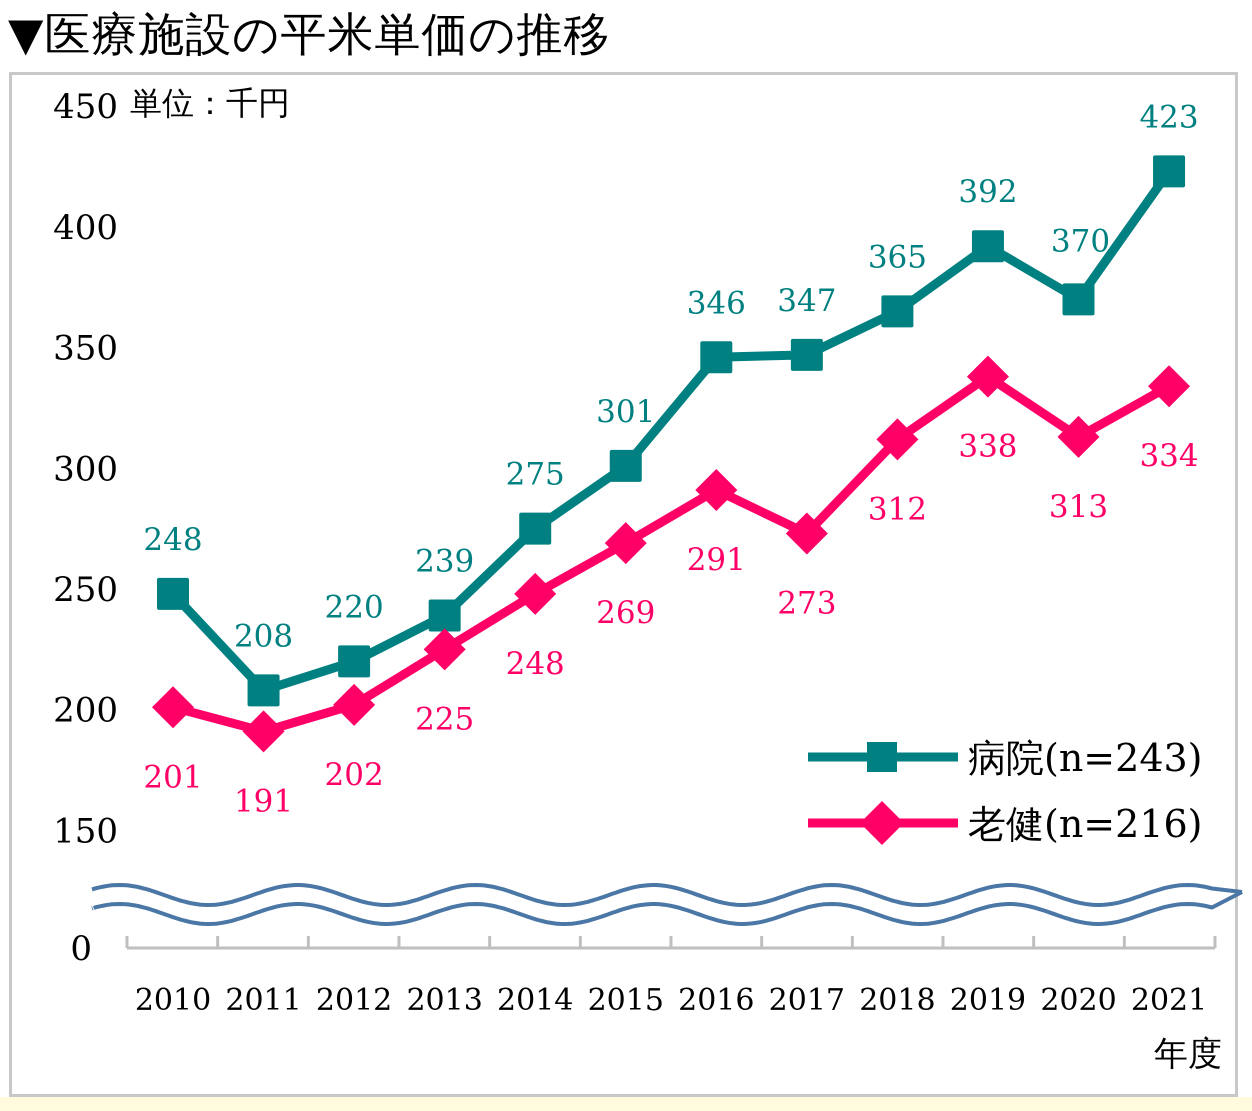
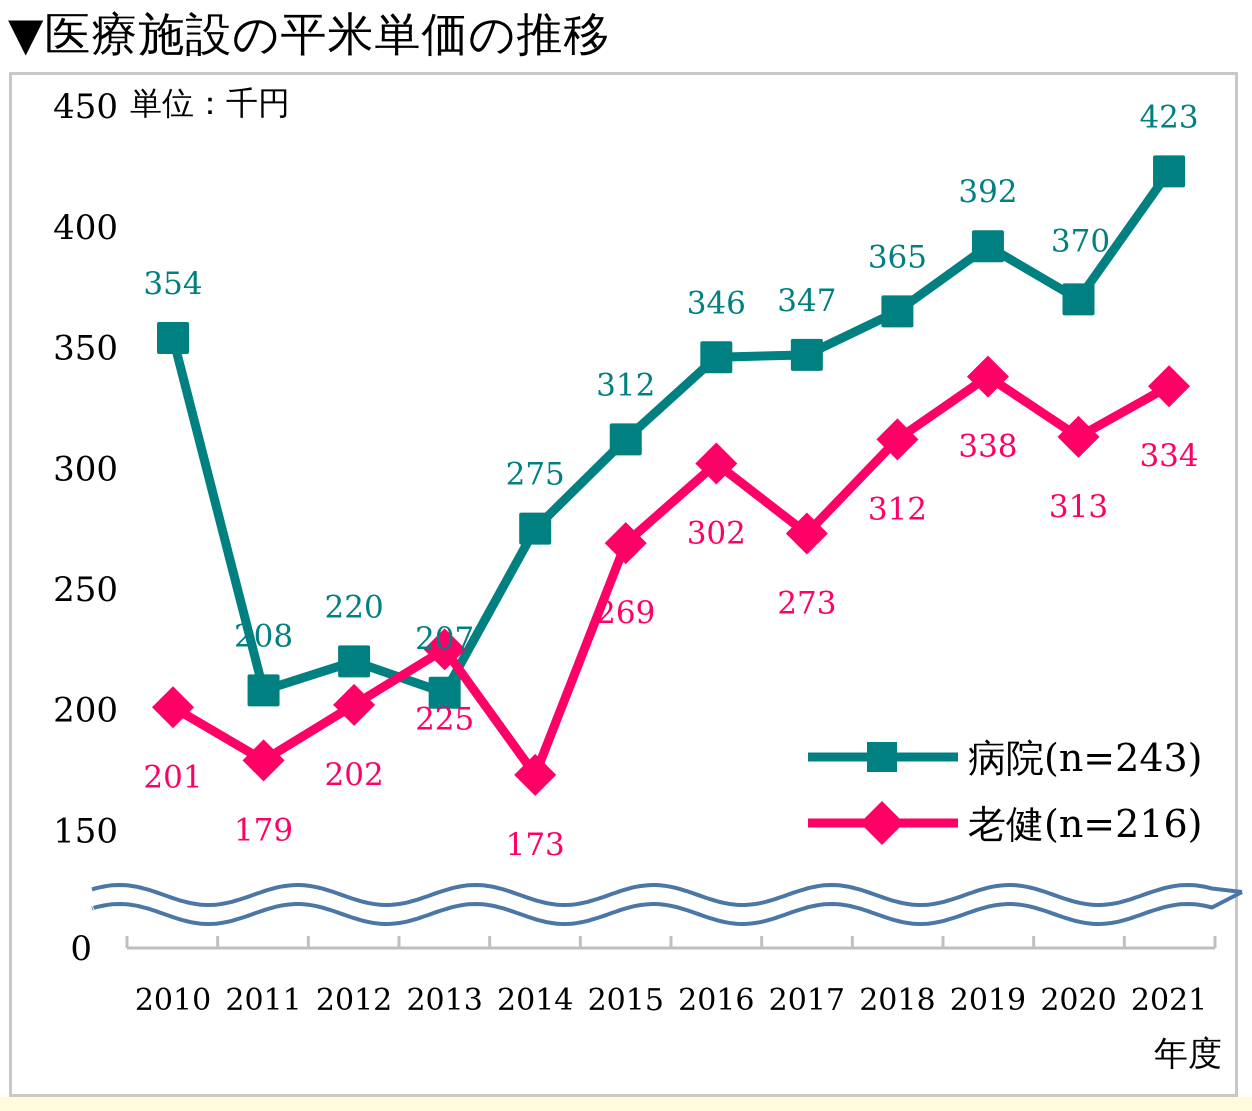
病院(n=243)/2010: 248 -> 354
老健(n=216)/2011: 191 -> 179
病院(n=243)/2013: 239 -> 207
老健(n=216)/2014: 248 -> 173
病院(n=243)/2015: 301 -> 312
老健(n=216)/2016: 291 -> 302
